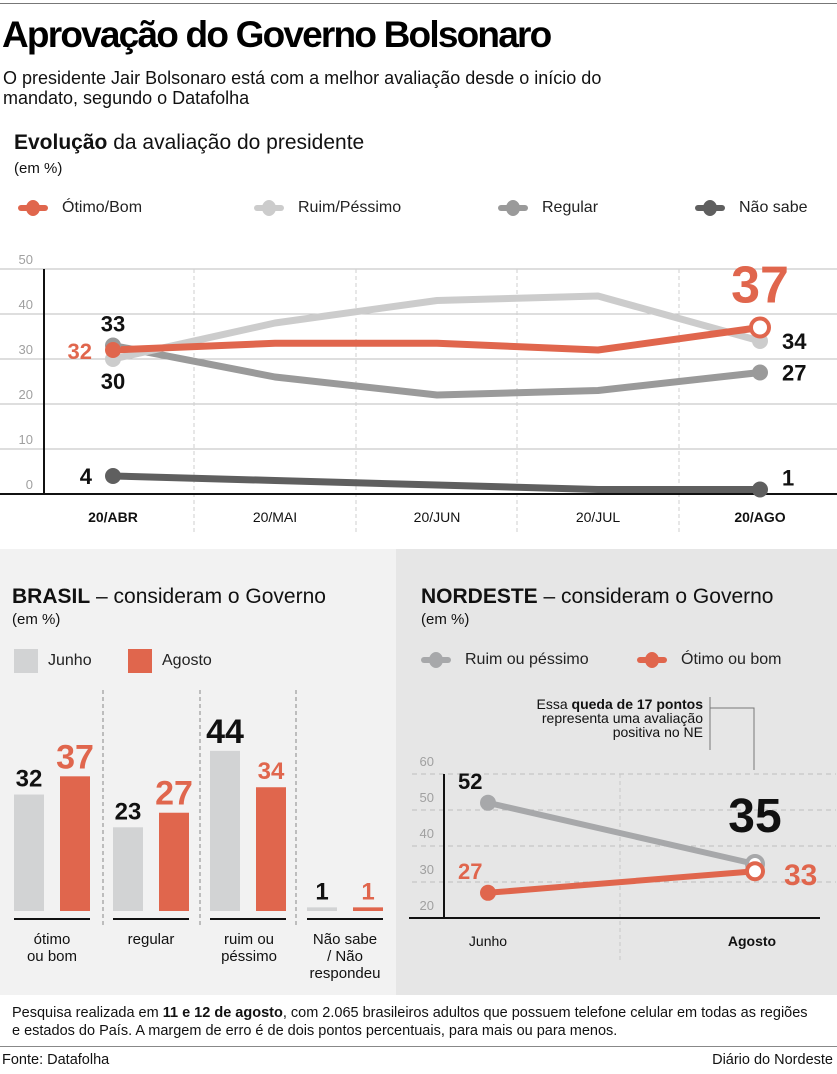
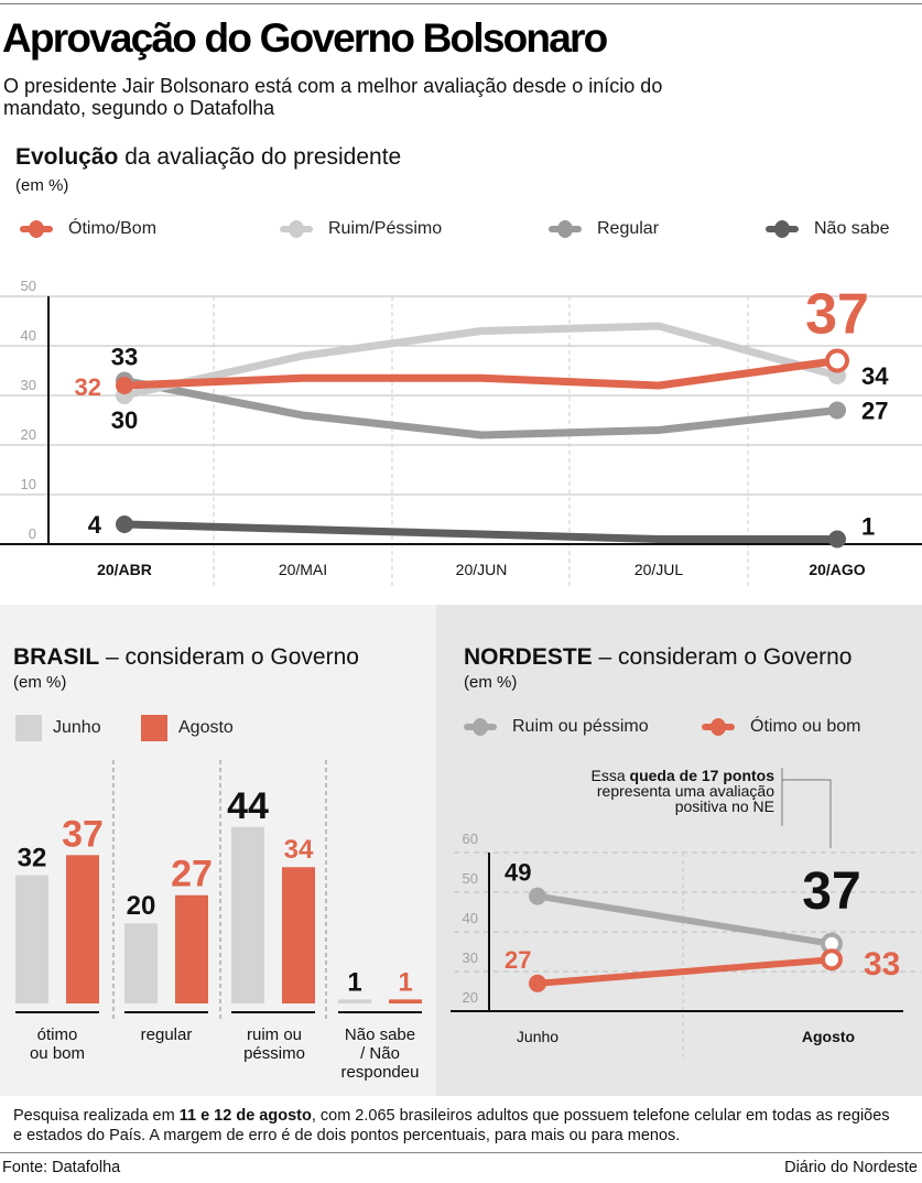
BRASIL – consideram o Governo/Junho/regular: 23 -> 20
NORDESTE – consideram o Governo/Ruim ou péssimo/Junho: 52 -> 49
NORDESTE – consideram o Governo/Ruim ou péssimo/Agosto: 35 -> 37
